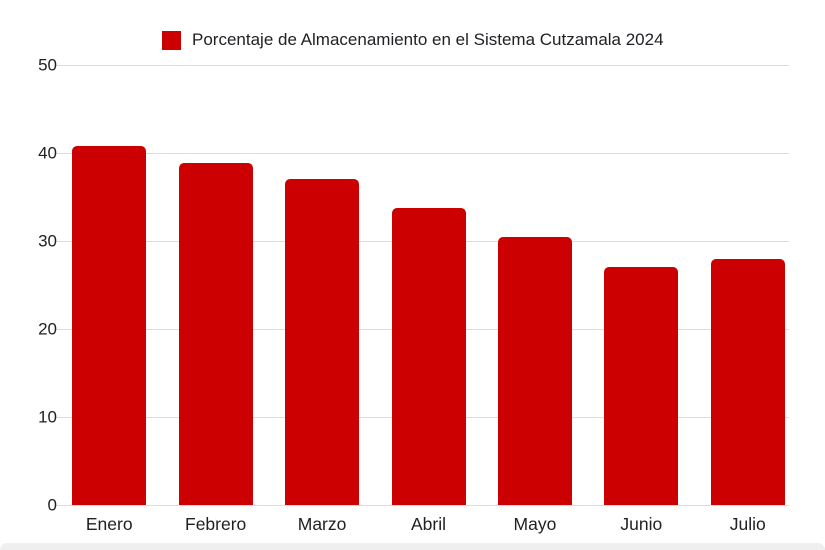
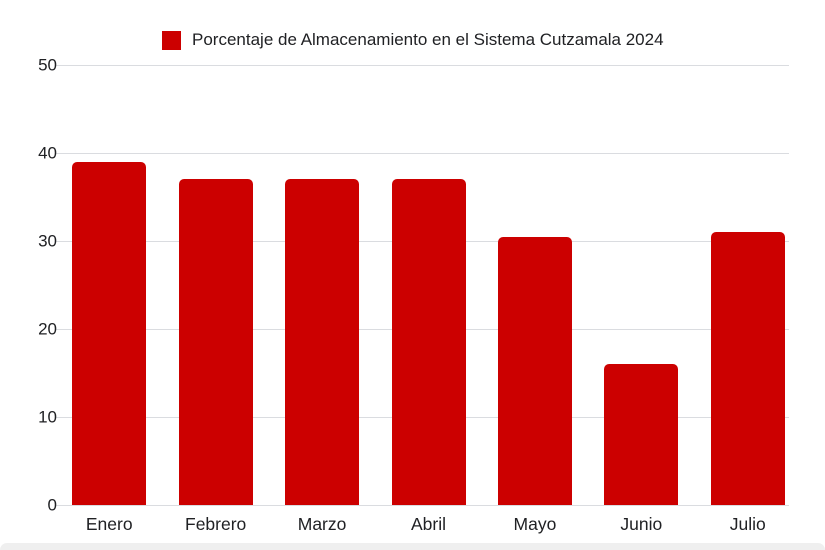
Enero: 41 -> 39
Febrero: 39 -> 37
Abril: 34 -> 37
Junio: 27 -> 16
Julio: 28 -> 31
